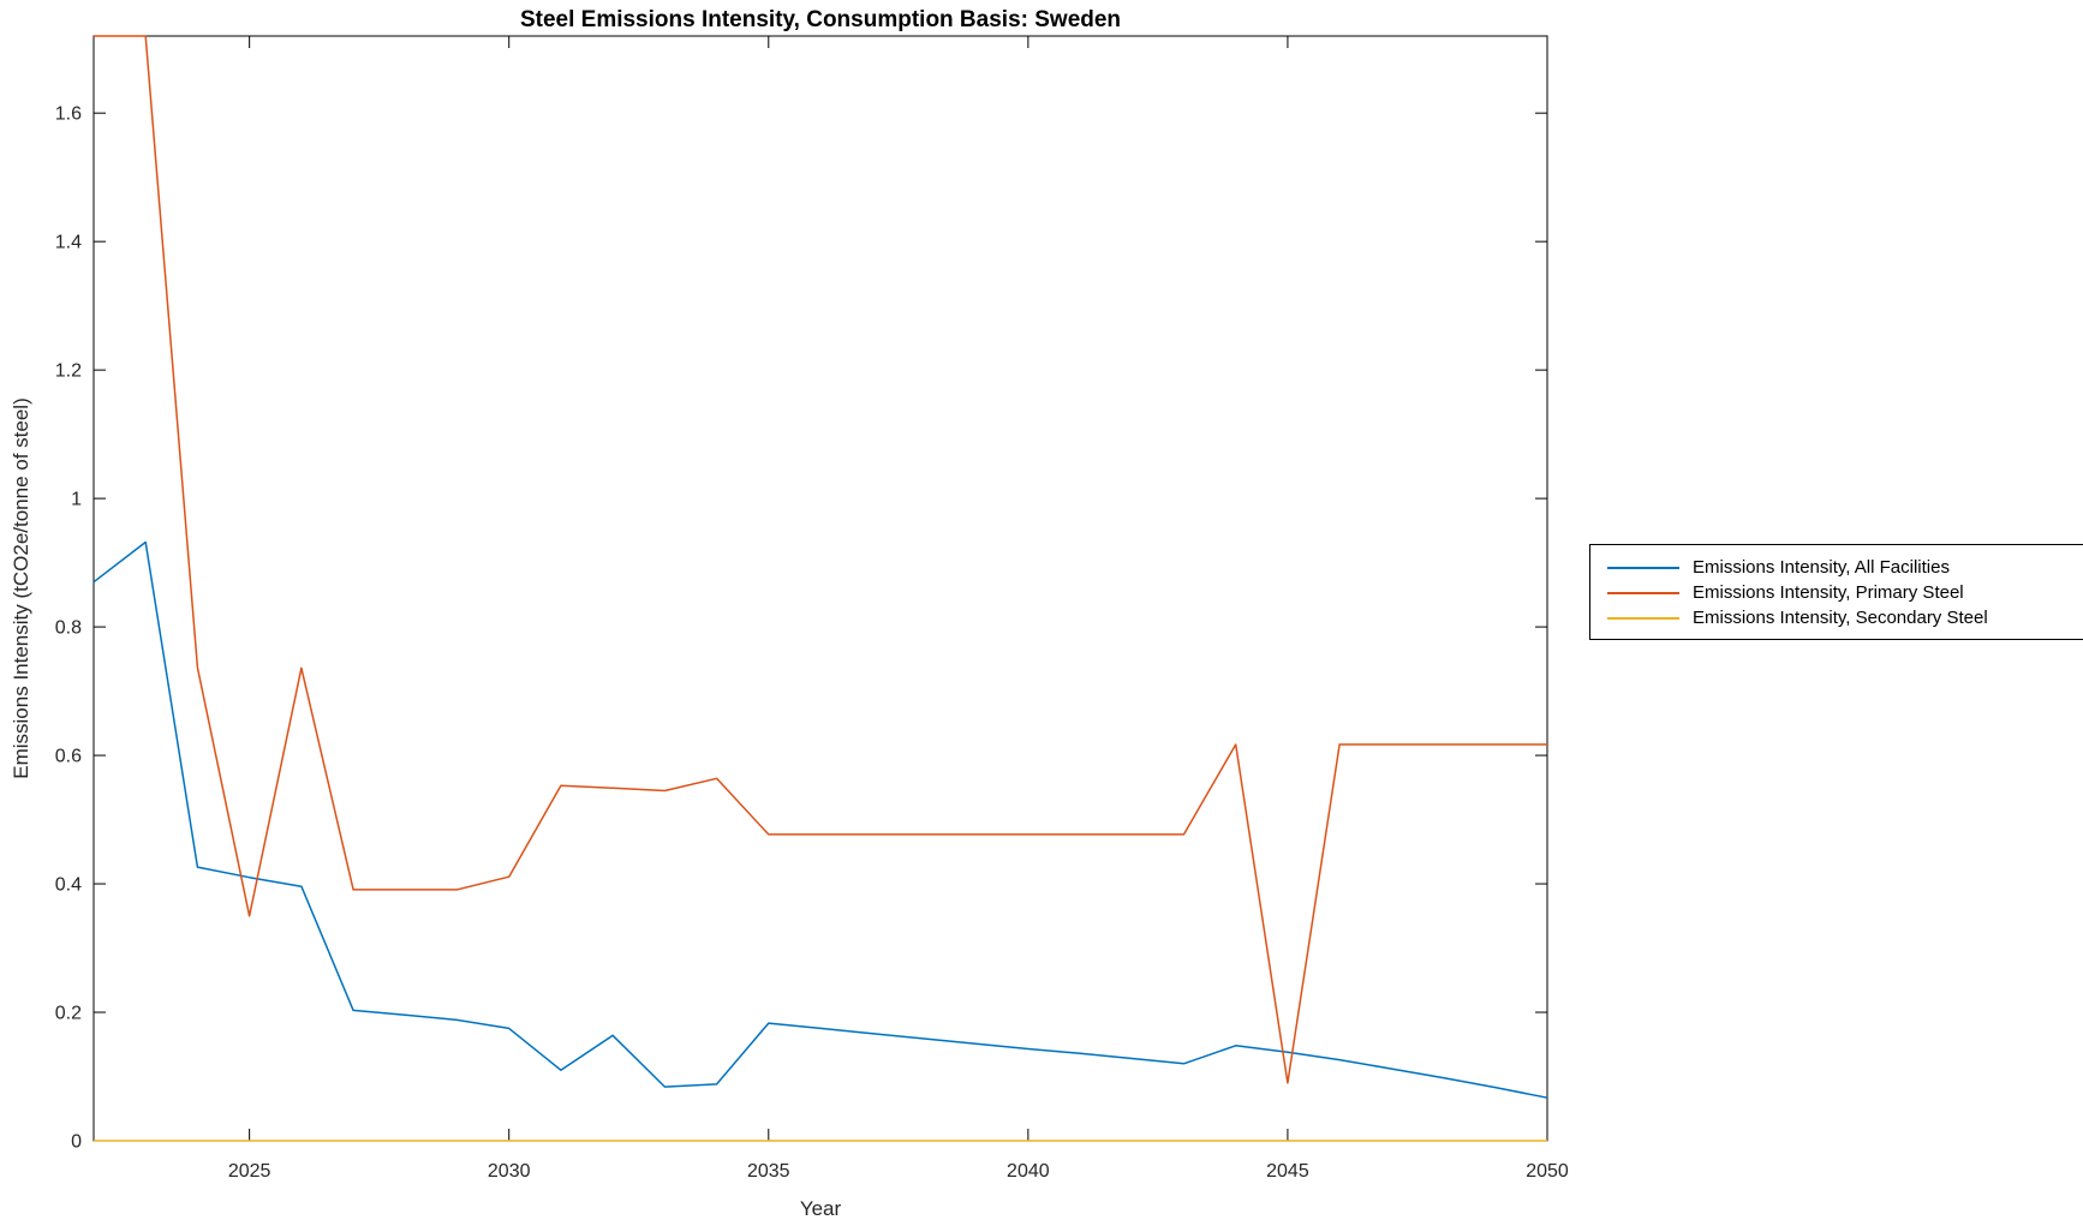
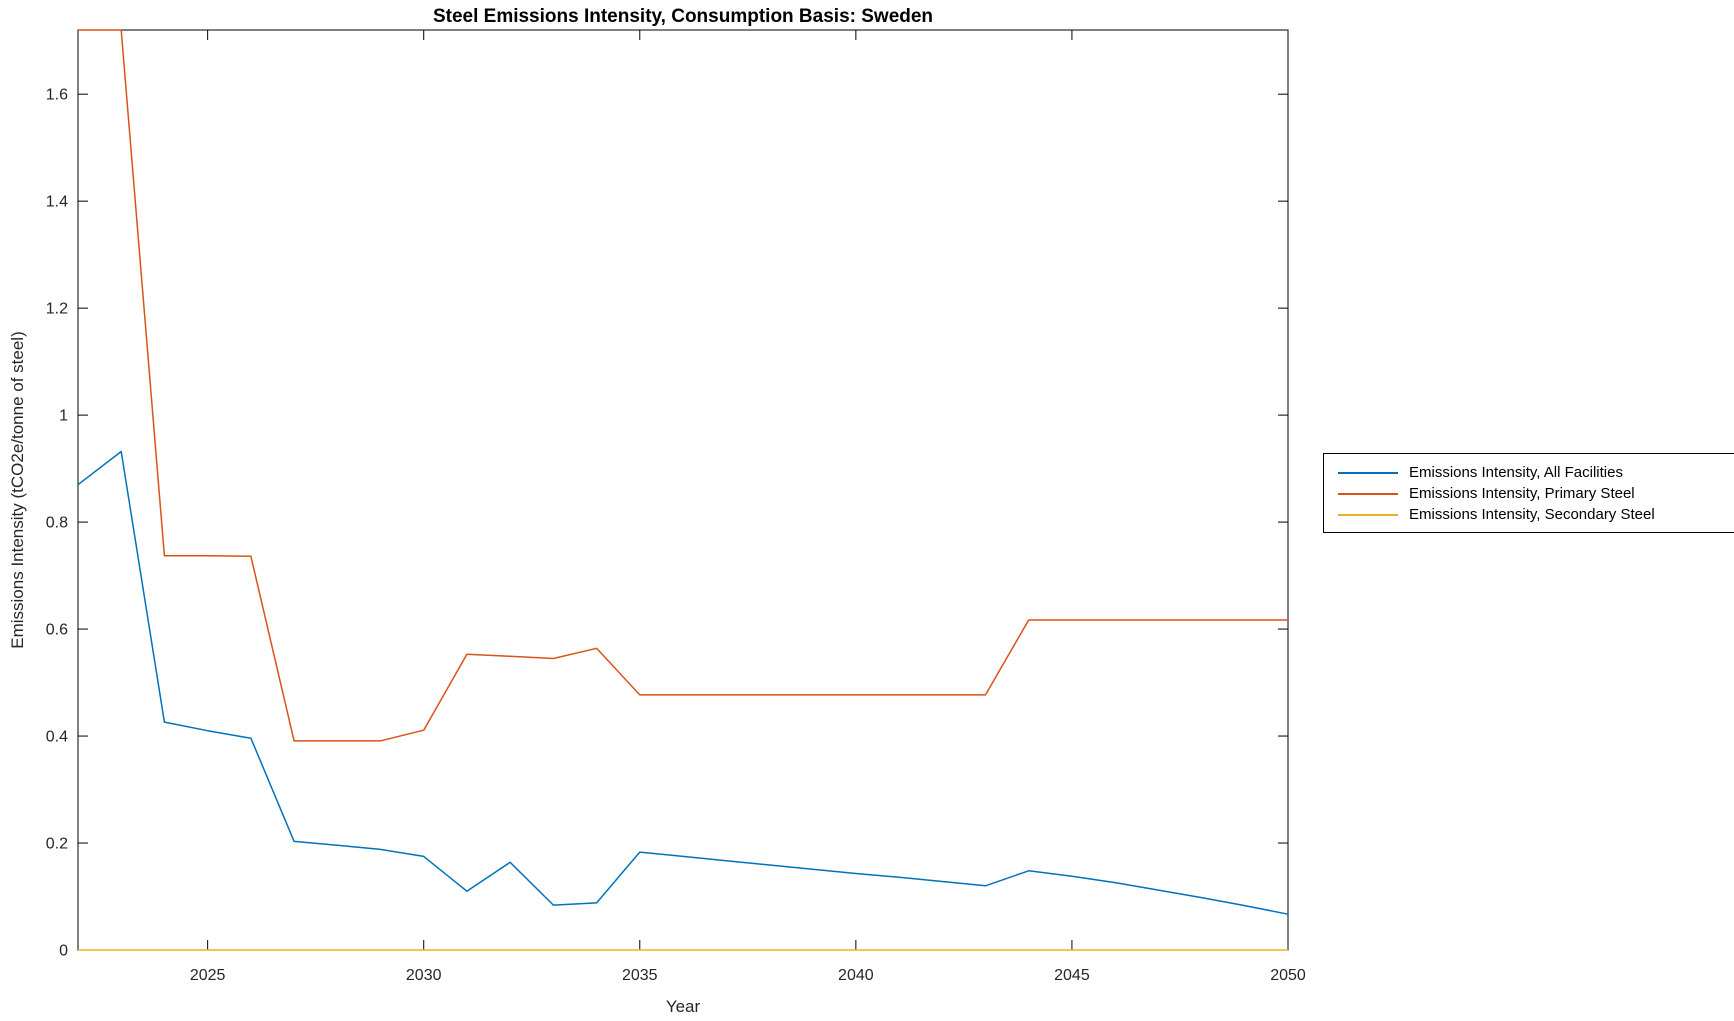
Emissions Intensity, Primary Steel/2025: 0.35 -> 0.74
Emissions Intensity, Primary Steel/2045: 0.09 -> 0.62
